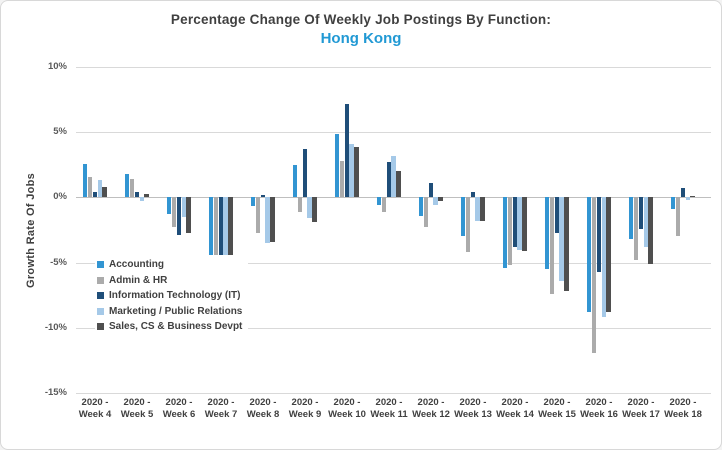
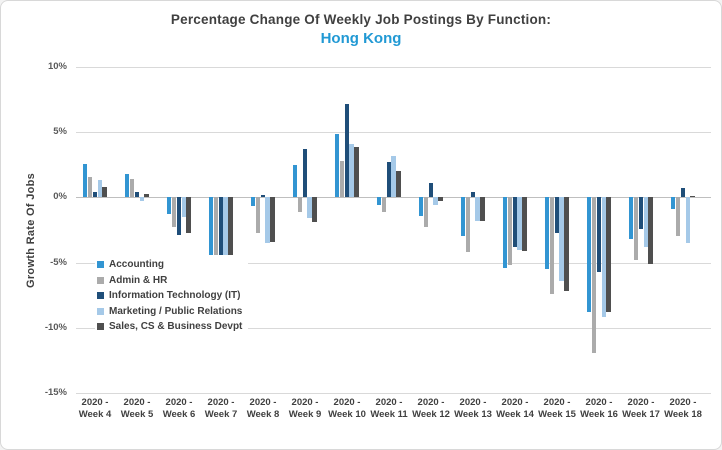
Marketing / Public Relations/Week 18: -0.2% -> -3.5%
